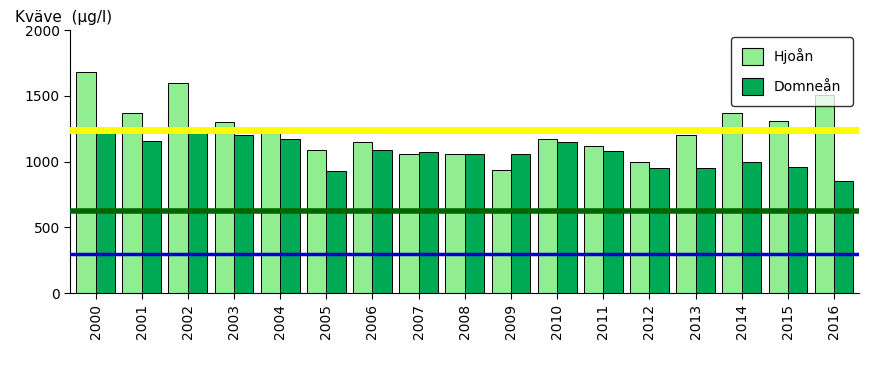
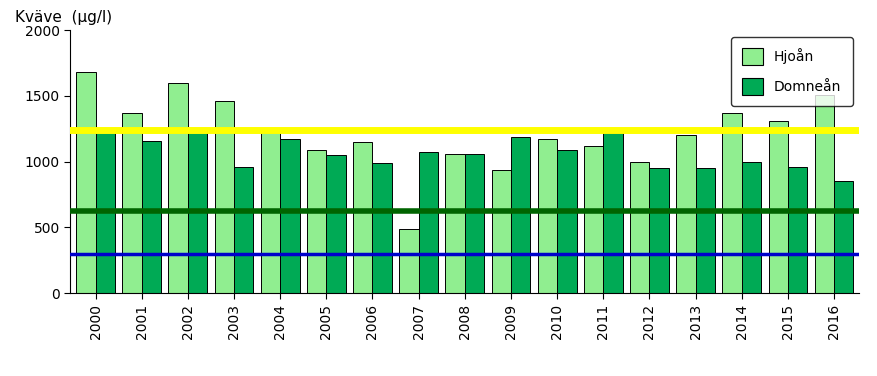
Hjoån/2003: 1300 -> 1460
Domneån/2003: 1200 -> 960
Domneån/2005: 930 -> 1050
Domneån/2006: 1090 -> 990
Hjoån/2007: 1060 -> 490
Domneån/2009: 1060 -> 1190
Domneån/2010: 1150 -> 1090
Domneån/2011: 1080 -> 1220
